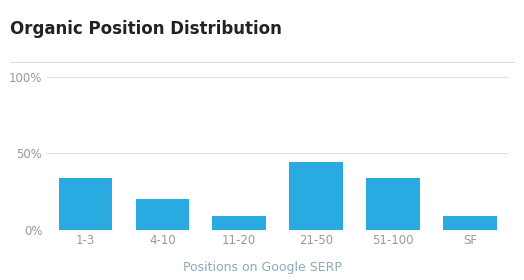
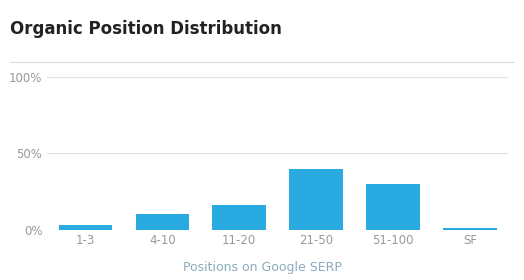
1-3: 34% -> 3%
4-10: 20% -> 10%
11-20: 9% -> 16%
21-50: 44% -> 40%
51-100: 34% -> 30%
SF: 9% -> 1%
